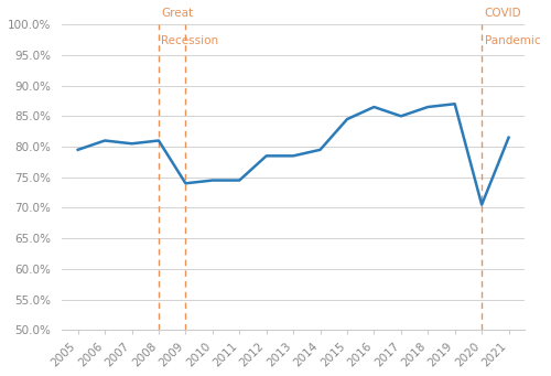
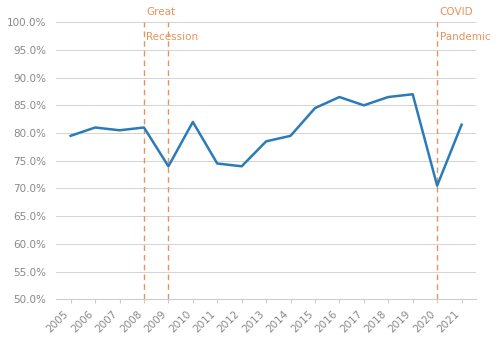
2010: 74.5% -> 82.0%
2012: 78.5% -> 74.0%
